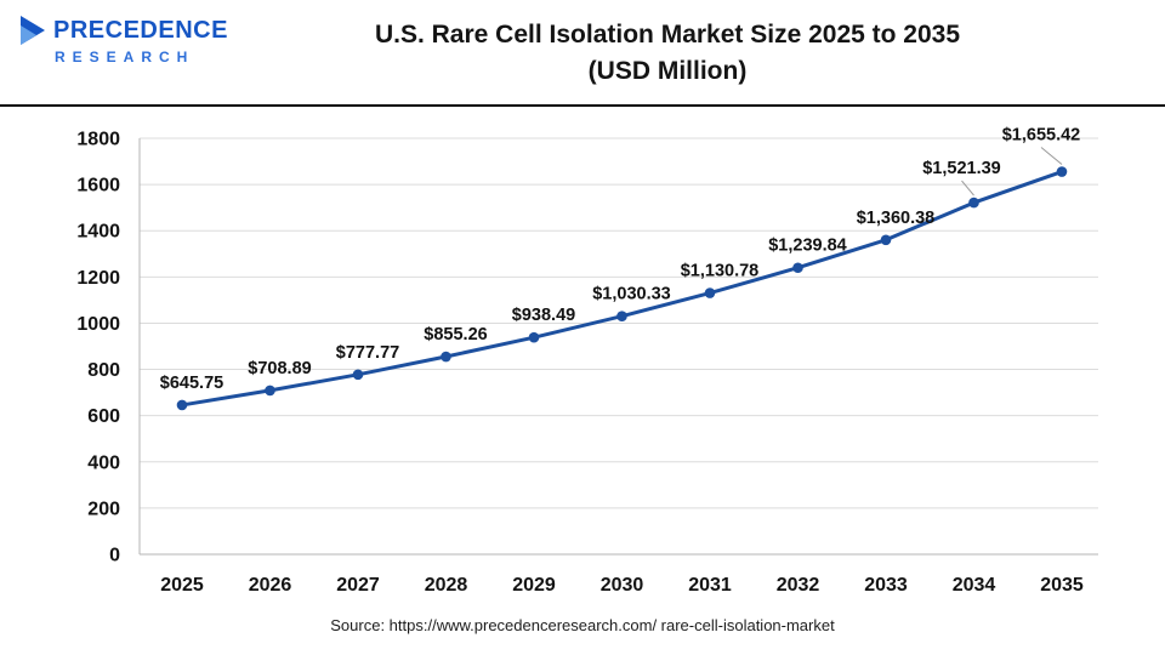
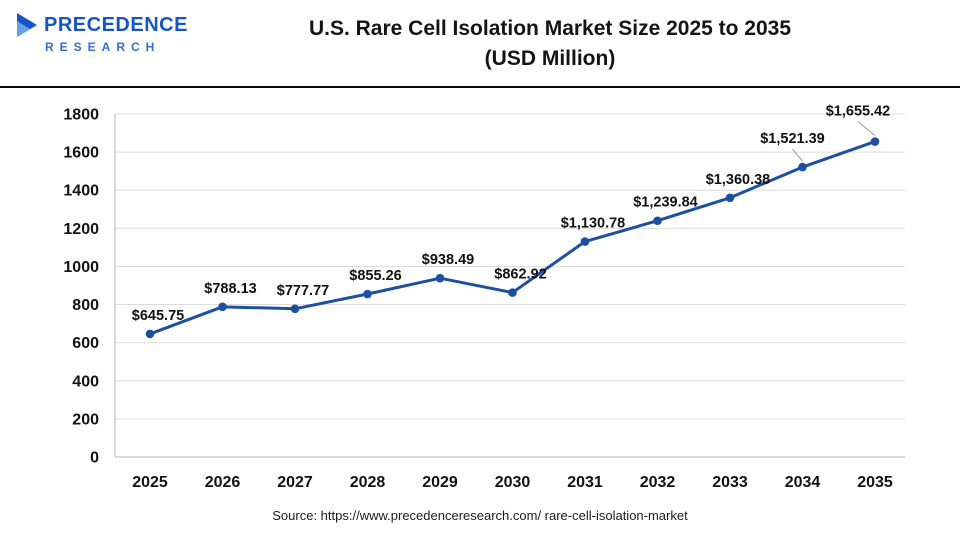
2026: $708.89 -> $788.13
2030: $1,030.33 -> $862.92
